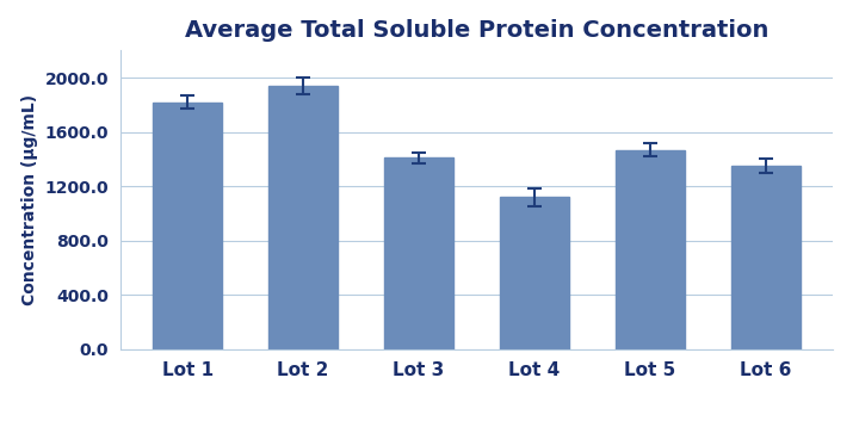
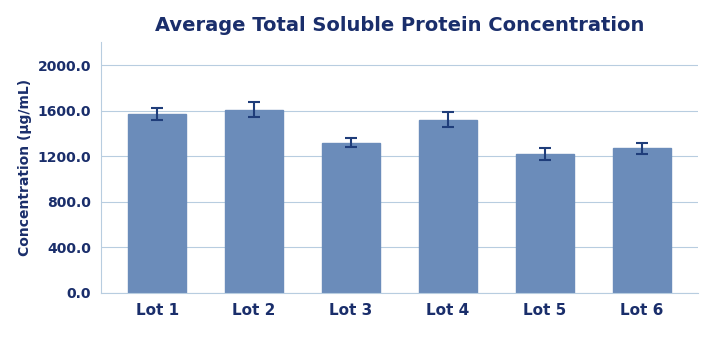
Lot 1: 1820 -> 1570
Lot 2: 1940 -> 1610
Lot 3: 1410 -> 1320
Lot 4: 1120 -> 1520
Lot 5: 1470 -> 1220
Lot 6: 1350 -> 1270
